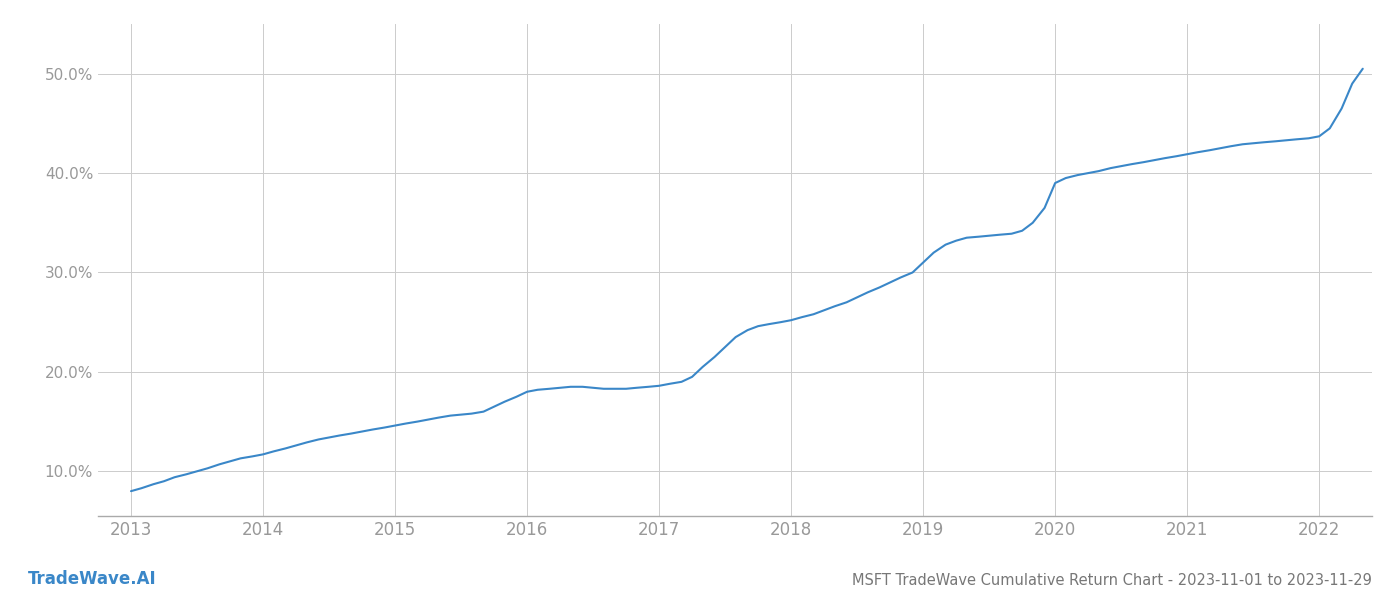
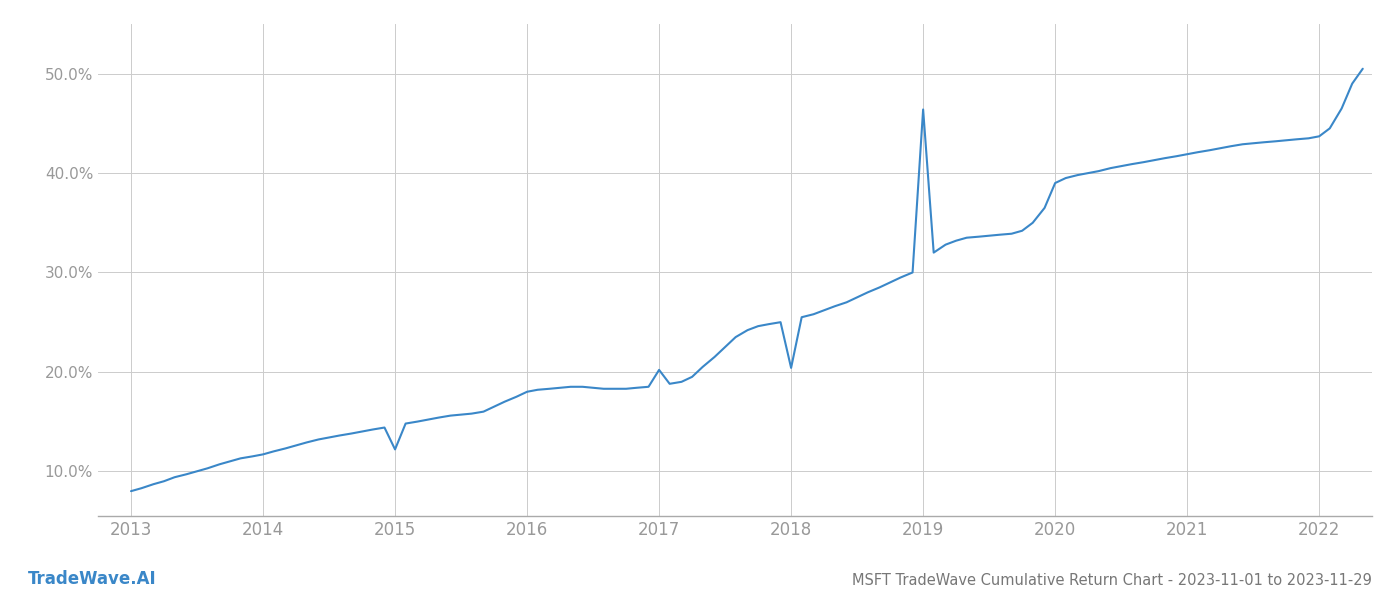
2015: 14.6% -> 12.2%
2017: 18.6% -> 20.2%
2018: 25.2% -> 20.4%
2019: 31.0% -> 46.4%
